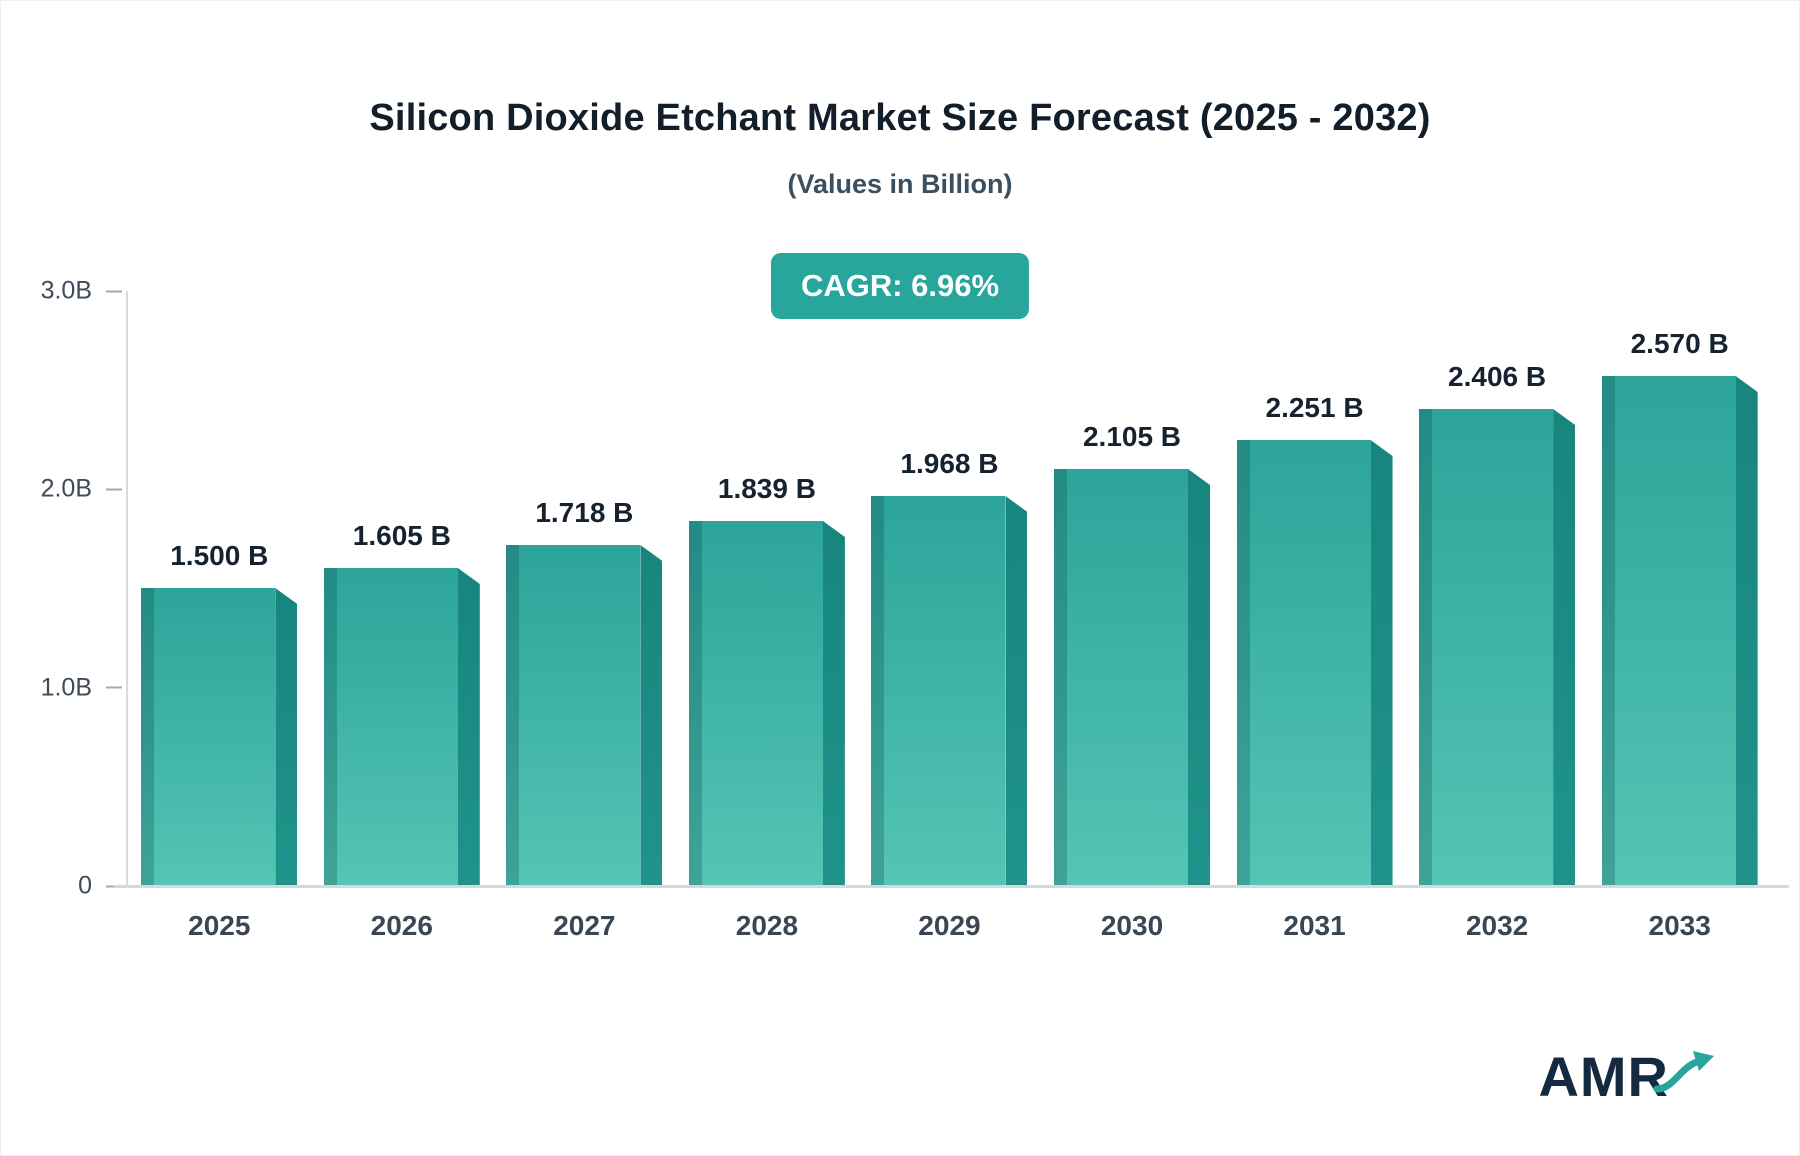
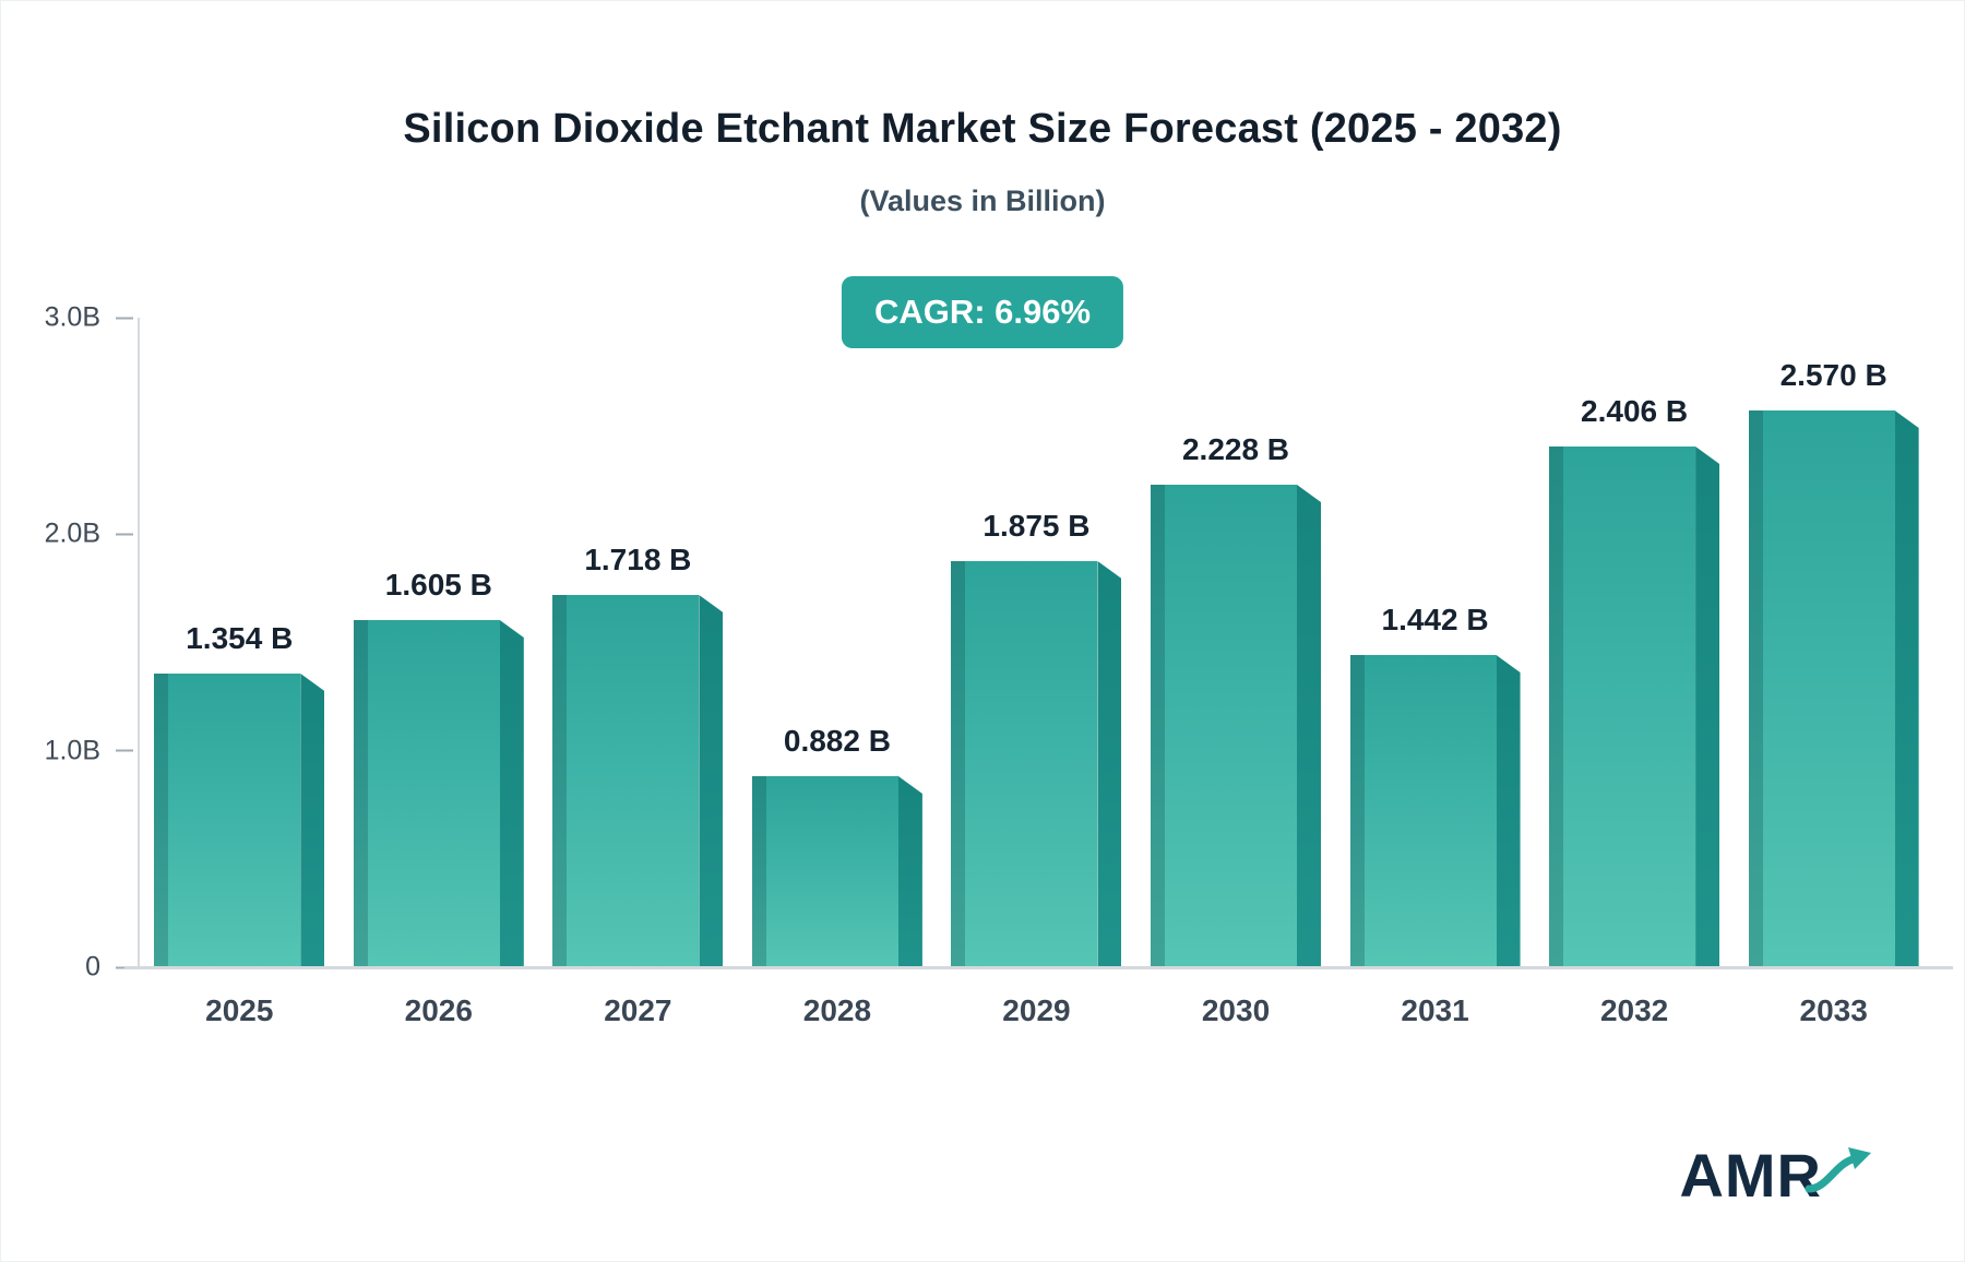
2025: 1.500 -> 1.354
2028: 1.839 -> 0.882
2029: 1.968 -> 1.875
2030: 2.105 -> 2.228
2031: 2.251 -> 1.442
